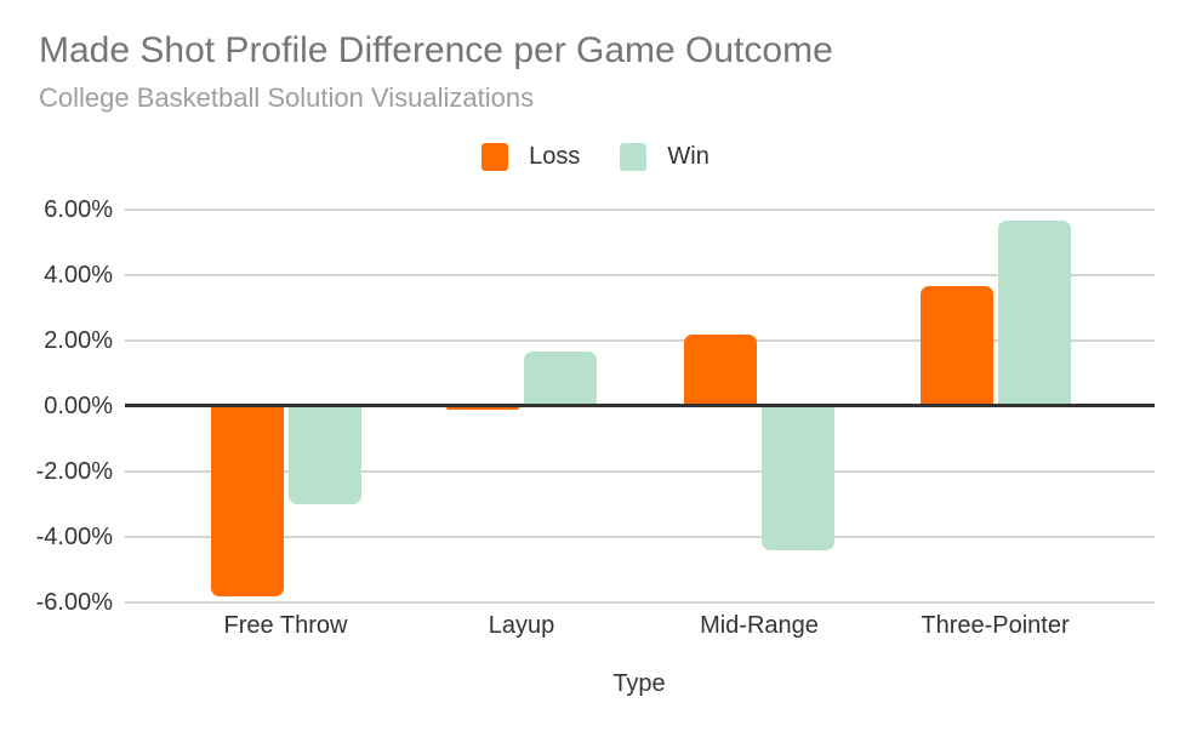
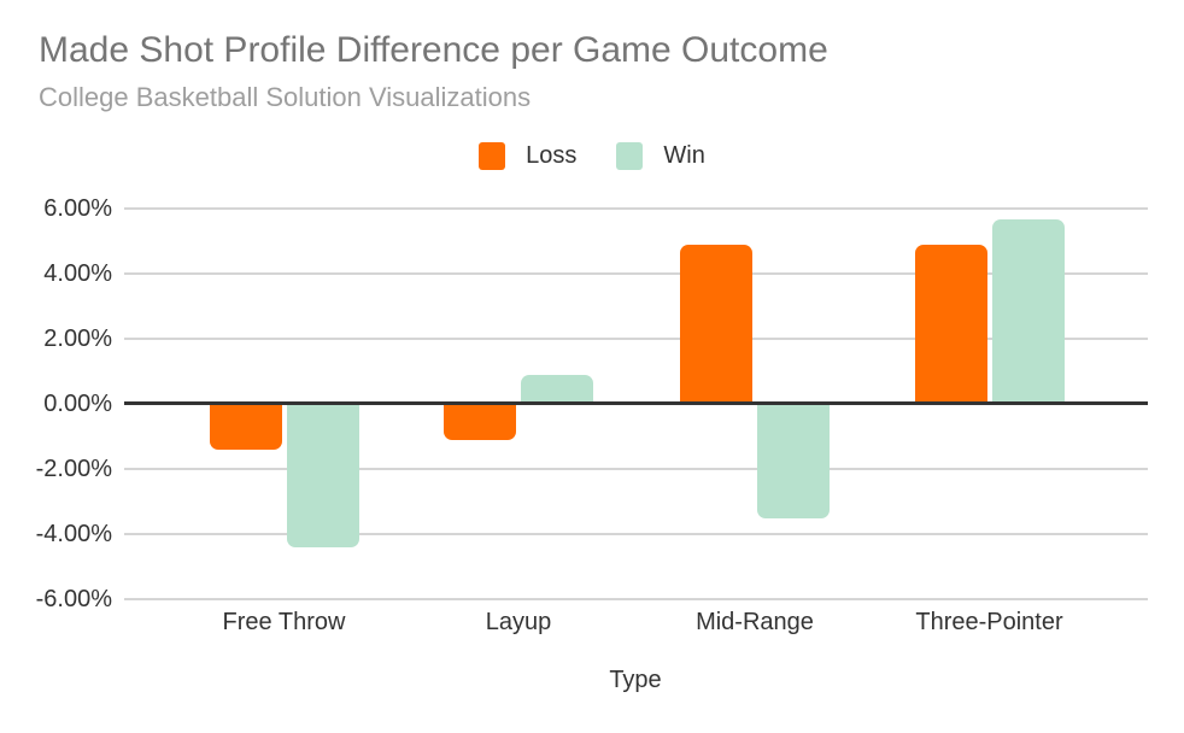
Loss/Free Throw: -5.8% -> -1.4%
Win/Free Throw: -3.0% -> -4.4%
Loss/Layup: -0.1% -> -1.1%
Win/Layup: 1.6% -> 0.9%
Loss/Mid-Range: 2.2% -> 4.9%
Win/Mid-Range: -4.4% -> -3.5%
Loss/Three-Pointer: 3.6% -> 4.9%
